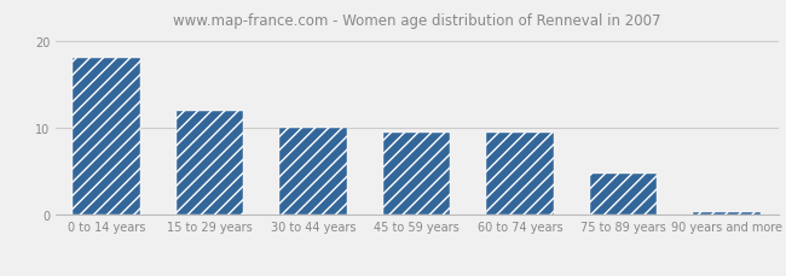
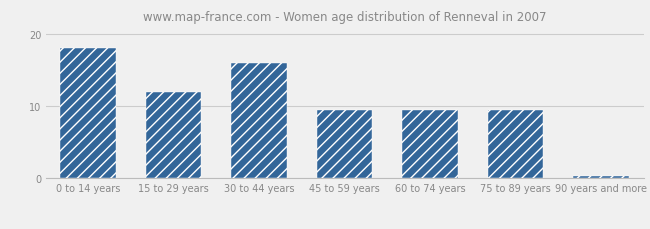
30 to 44 years: 10.0 -> 16.0
75 to 89 years: 4.8 -> 9.5
